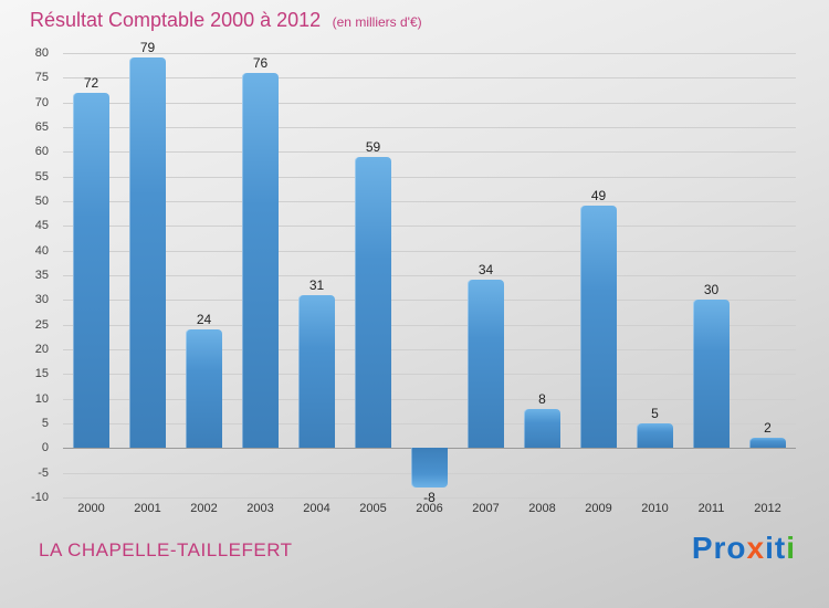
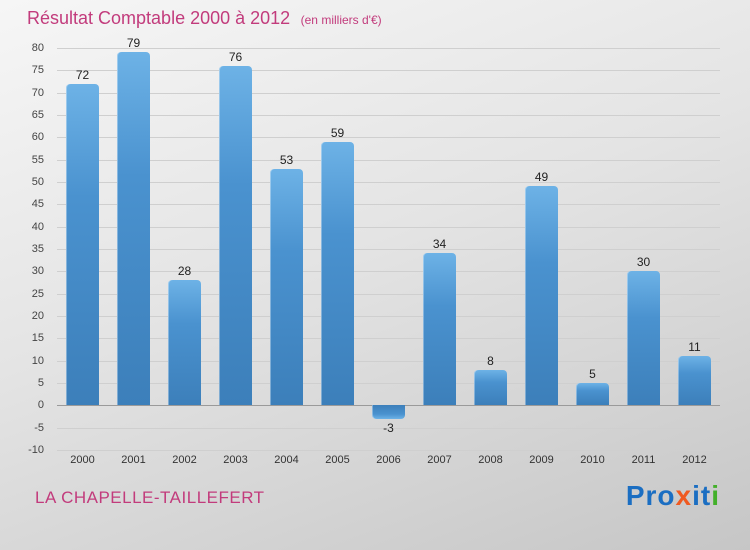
2002: 24 -> 28
2004: 31 -> 53
2006: -8 -> -3
2012: 2 -> 11
